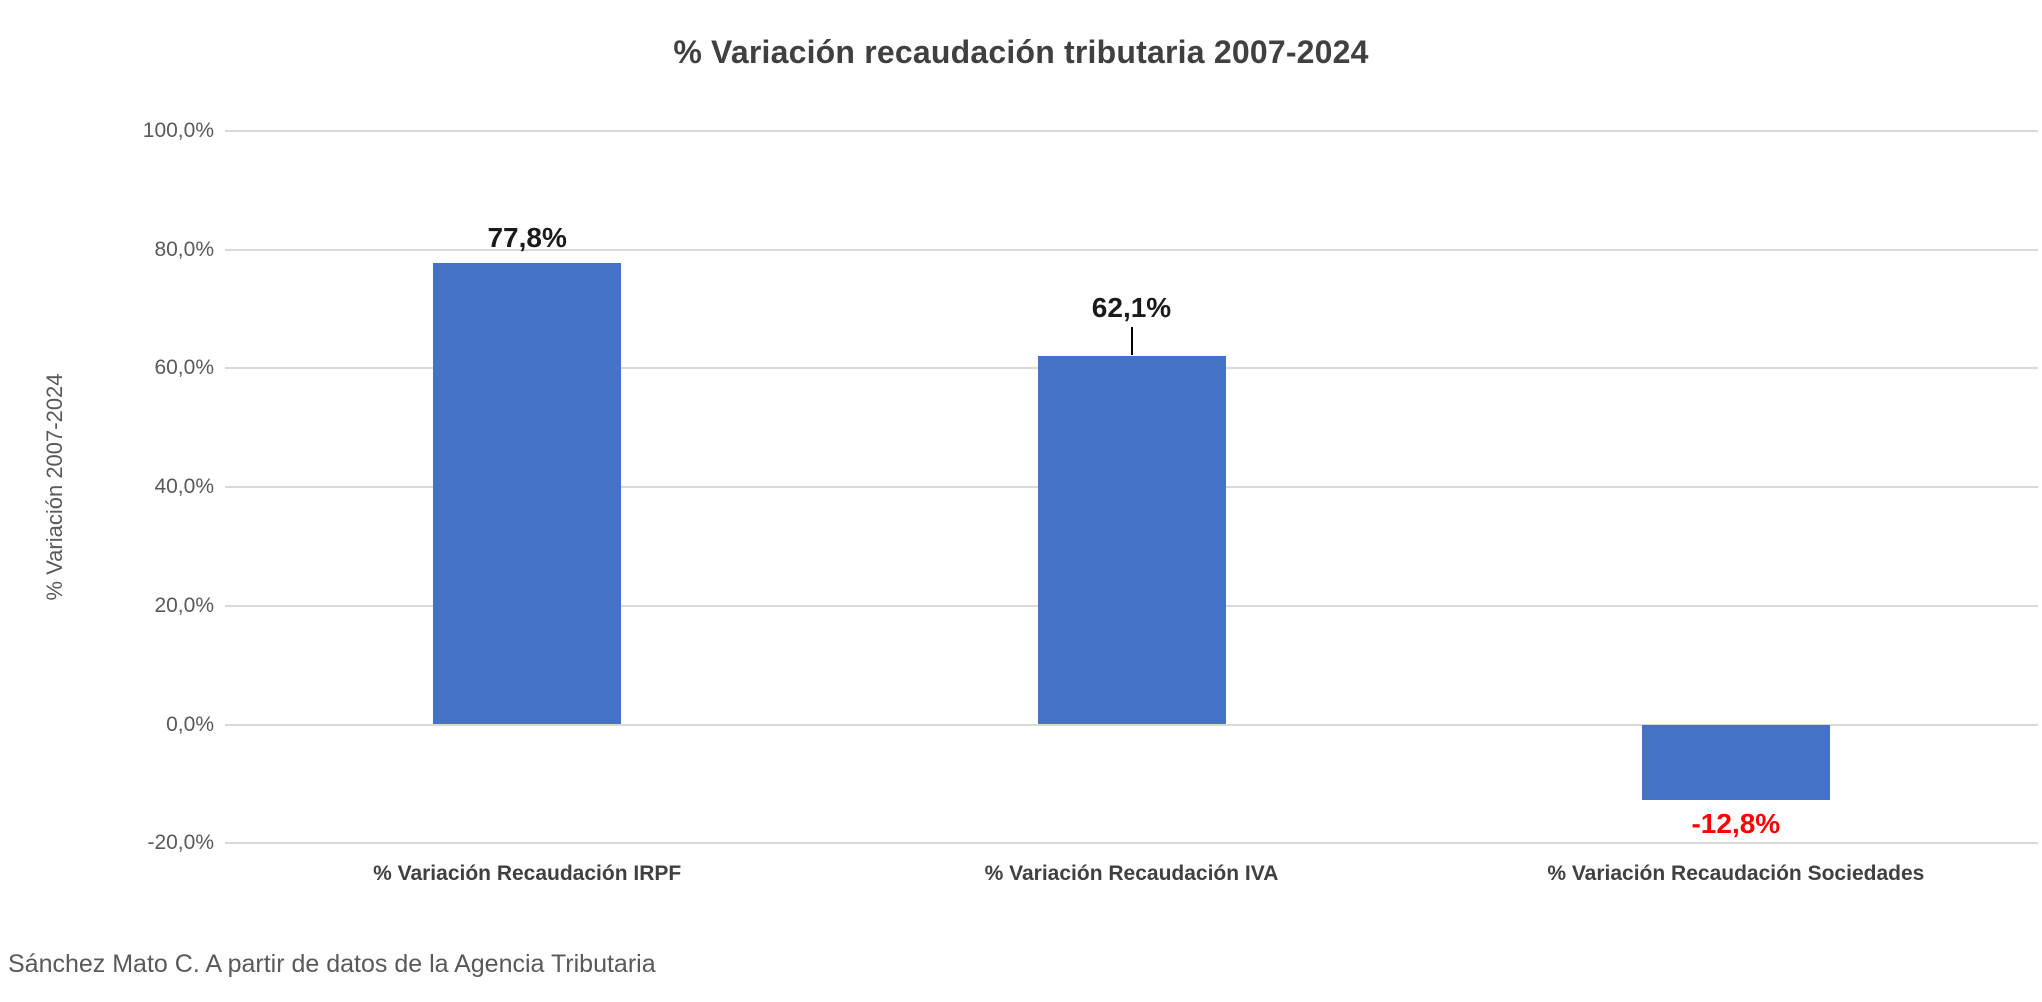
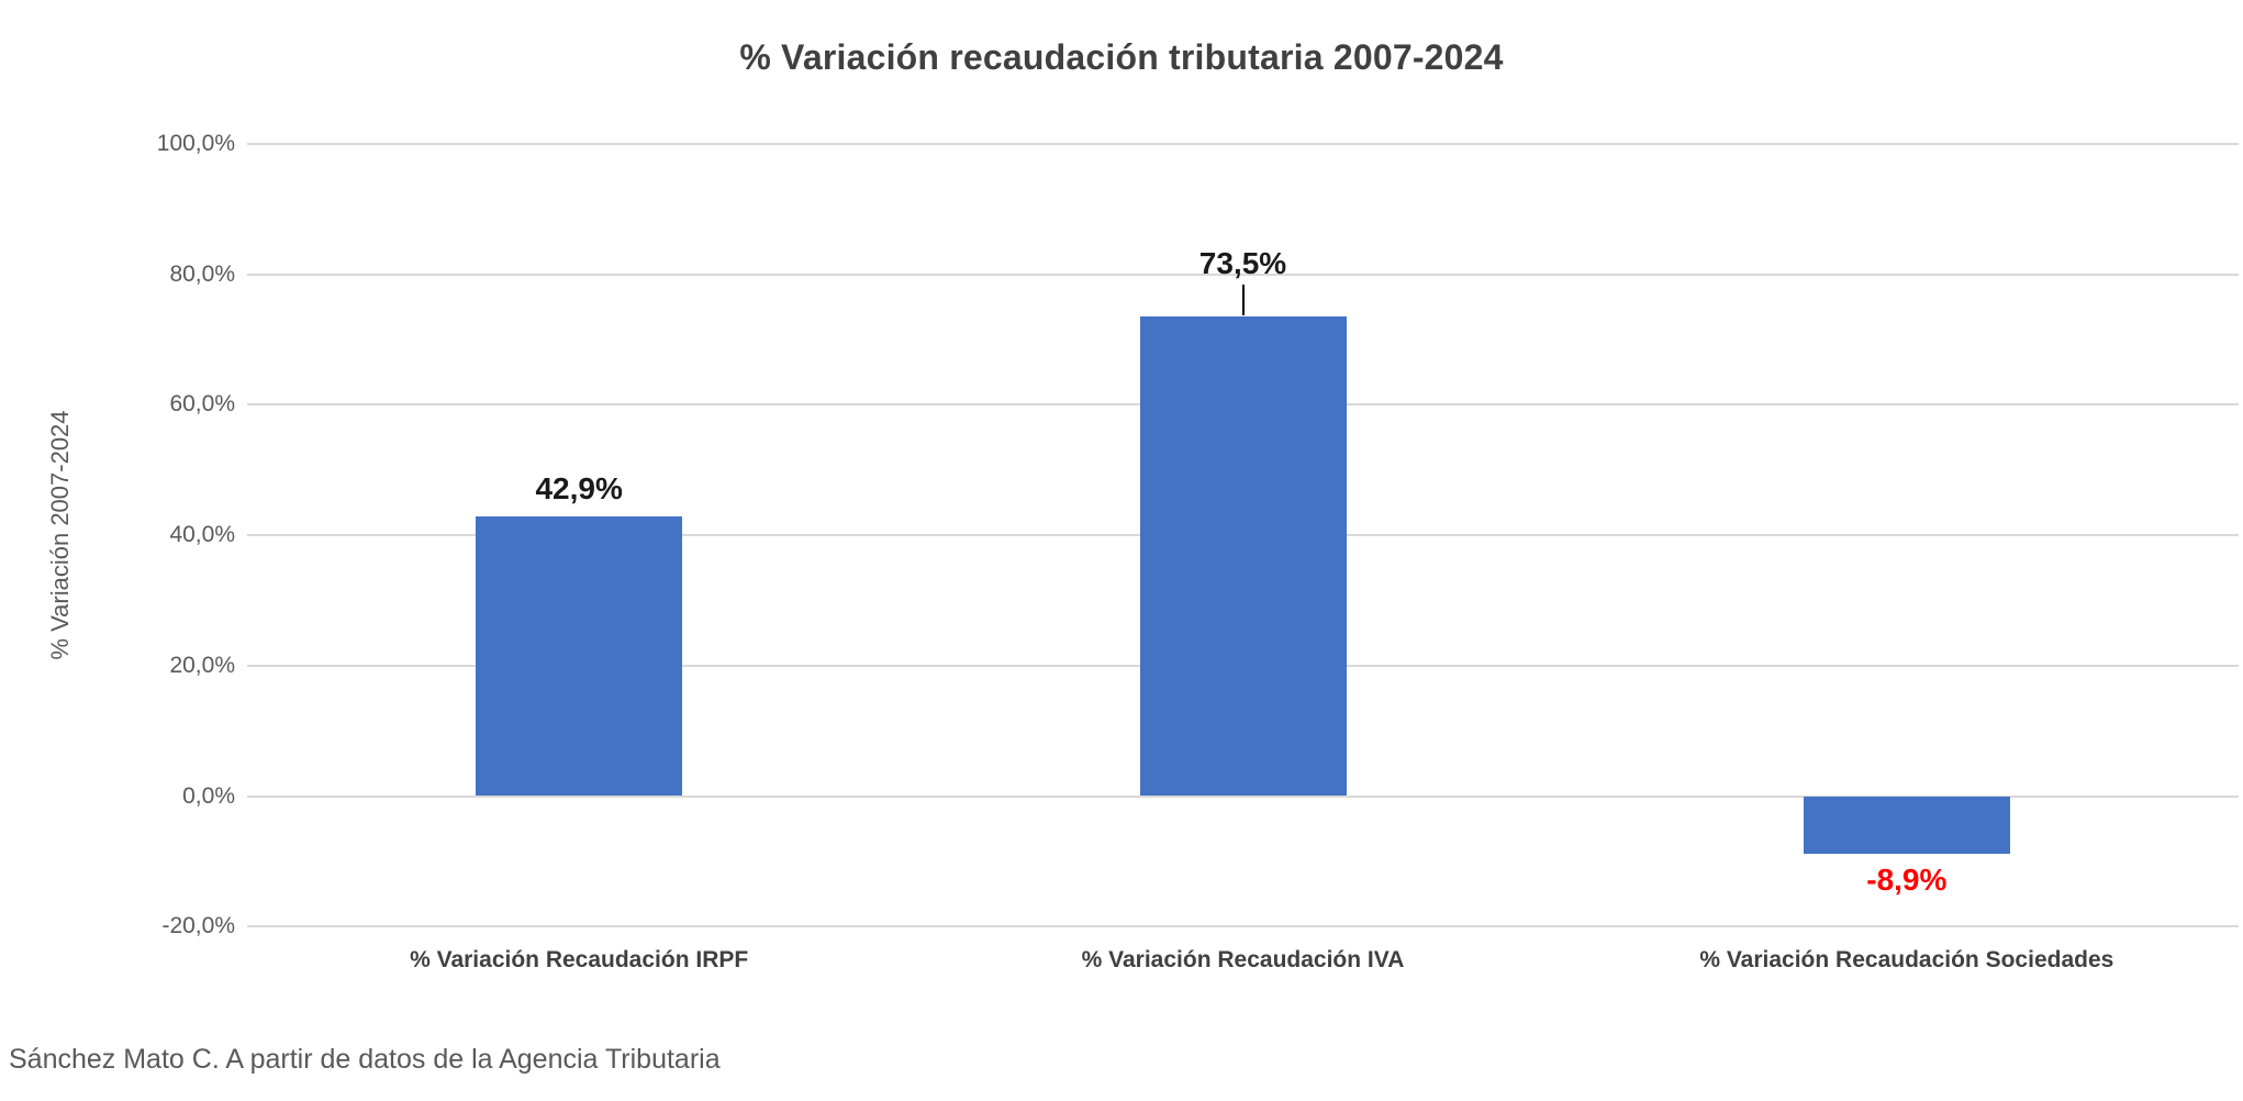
% Variación Recaudación IRPF: 77,8% -> 42,9%
% Variación Recaudación IVA: 62,1% -> 73,5%
% Variación Recaudación Sociedades: -12,8% -> -8,9%
